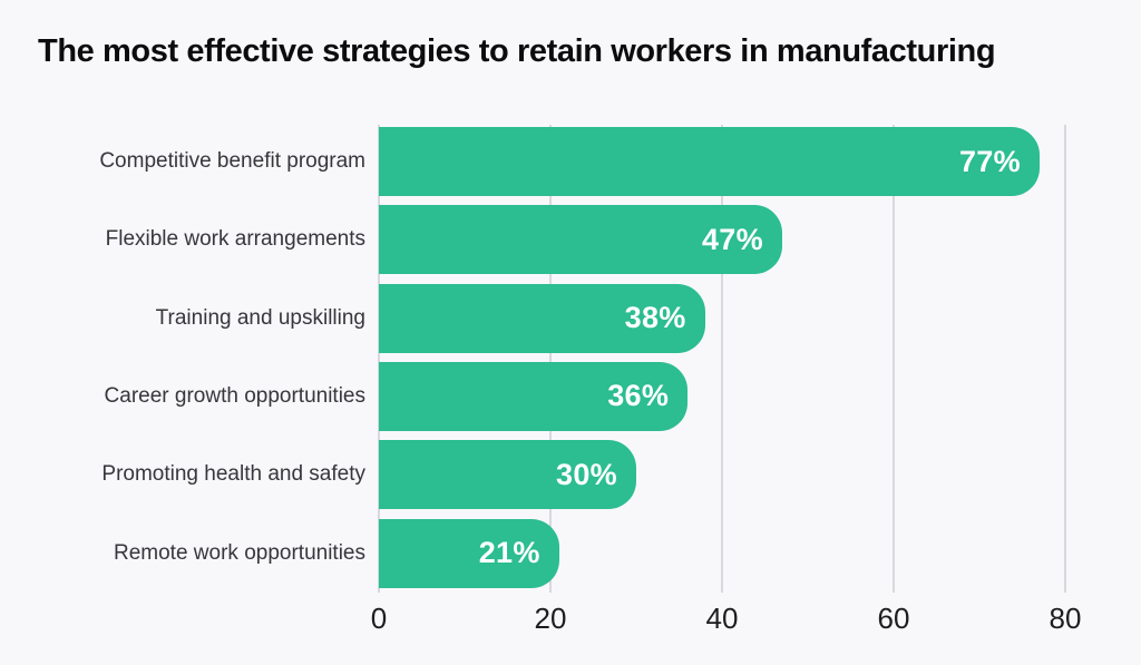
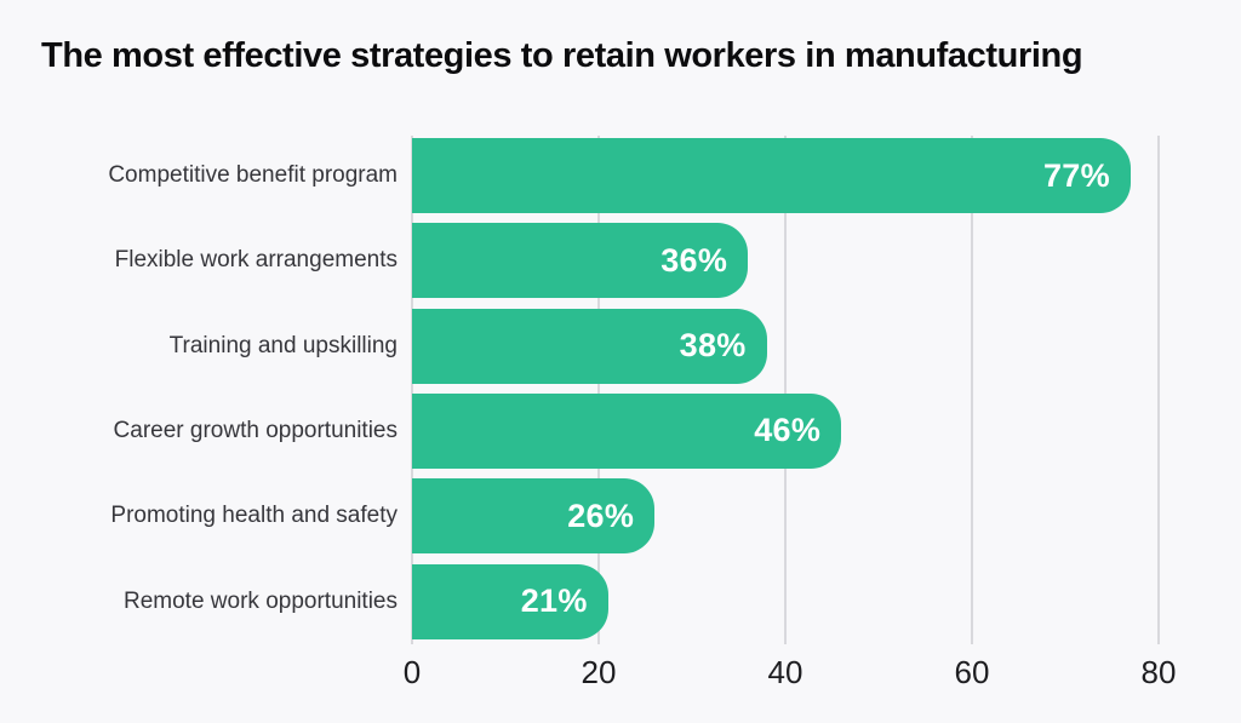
Flexible work arrangements: 47% -> 36%
Career growth opportunities: 36% -> 46%
Promoting health and safety: 30% -> 26%
